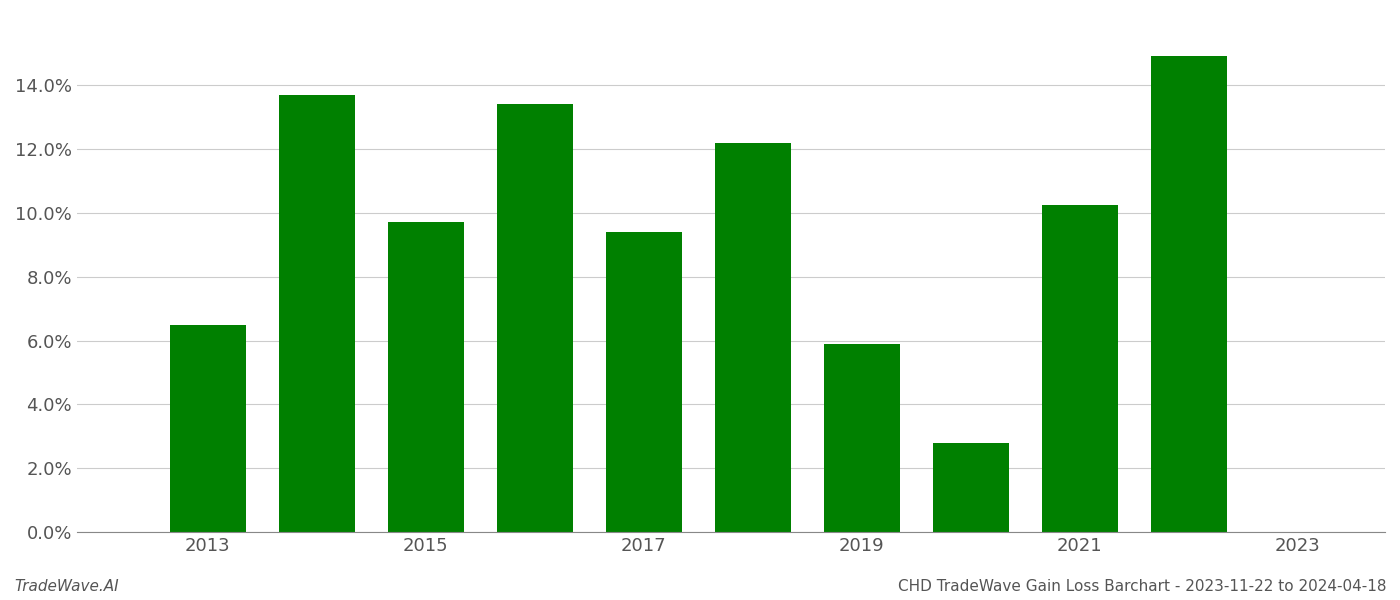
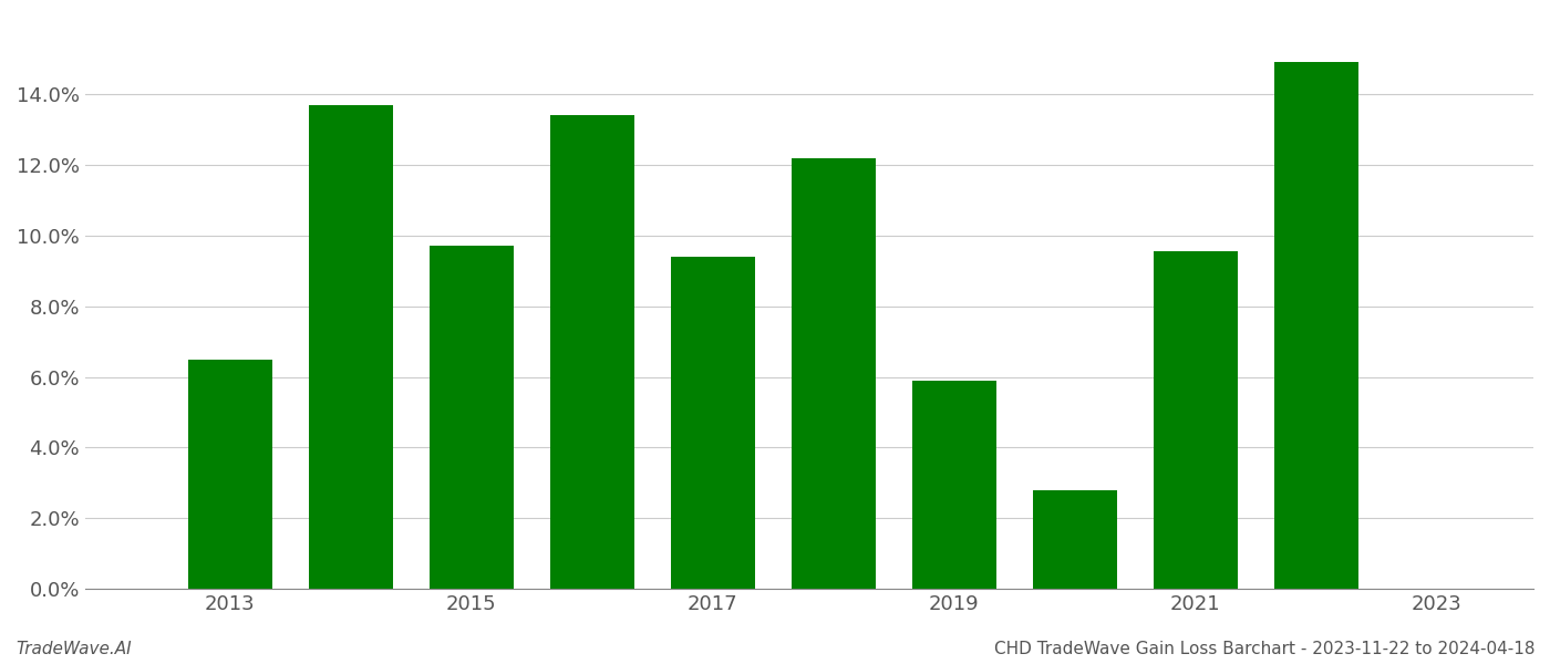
2021: 10.25% -> 9.55%
